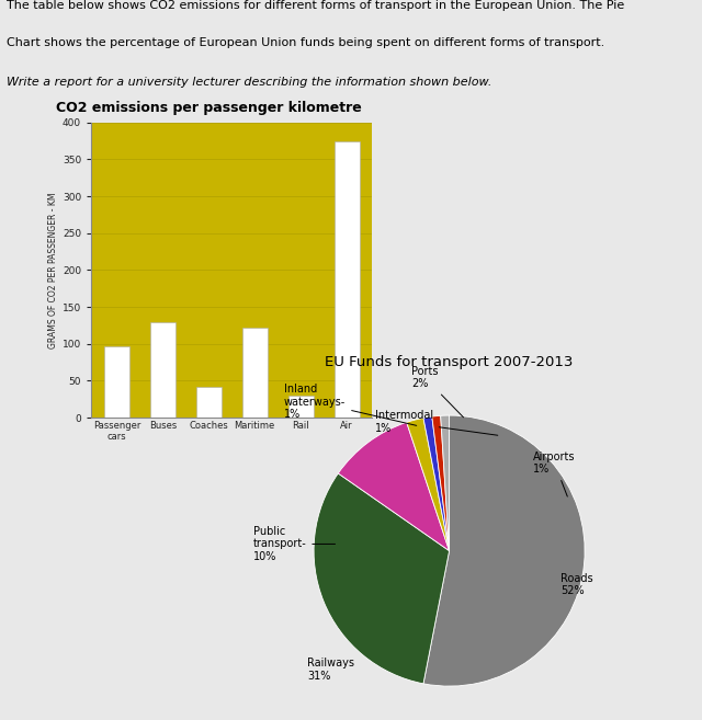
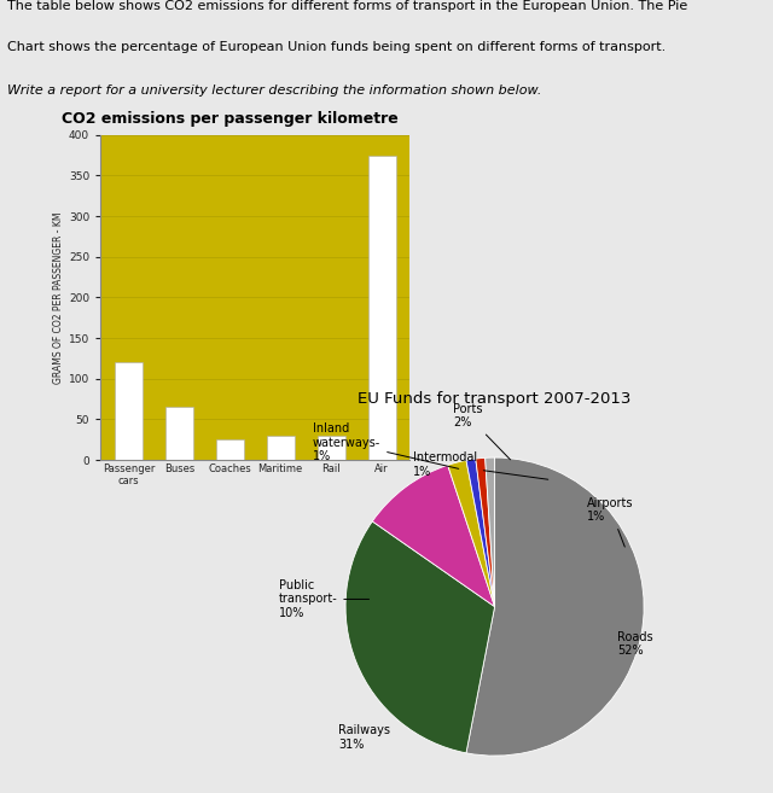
Passenger cars: 96 -> 120
Buses: 130 -> 65
Coaches: 42 -> 25
Maritime: 122 -> 30
